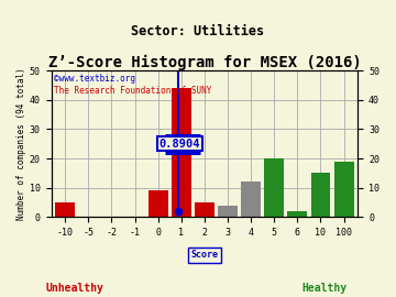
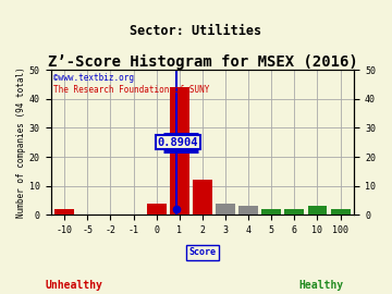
-10: 5 -> 2
0: 9 -> 4
2: 5 -> 12
4: 12 -> 3
5: 20 -> 2
10: 15 -> 3
100: 19 -> 2
